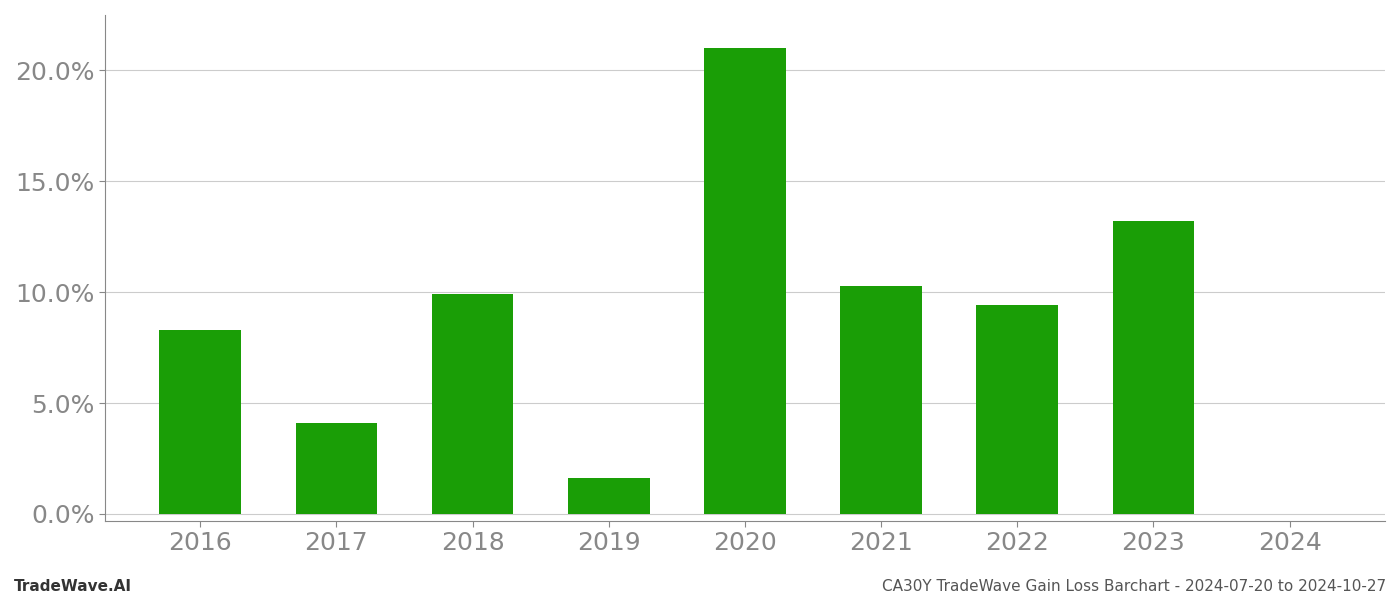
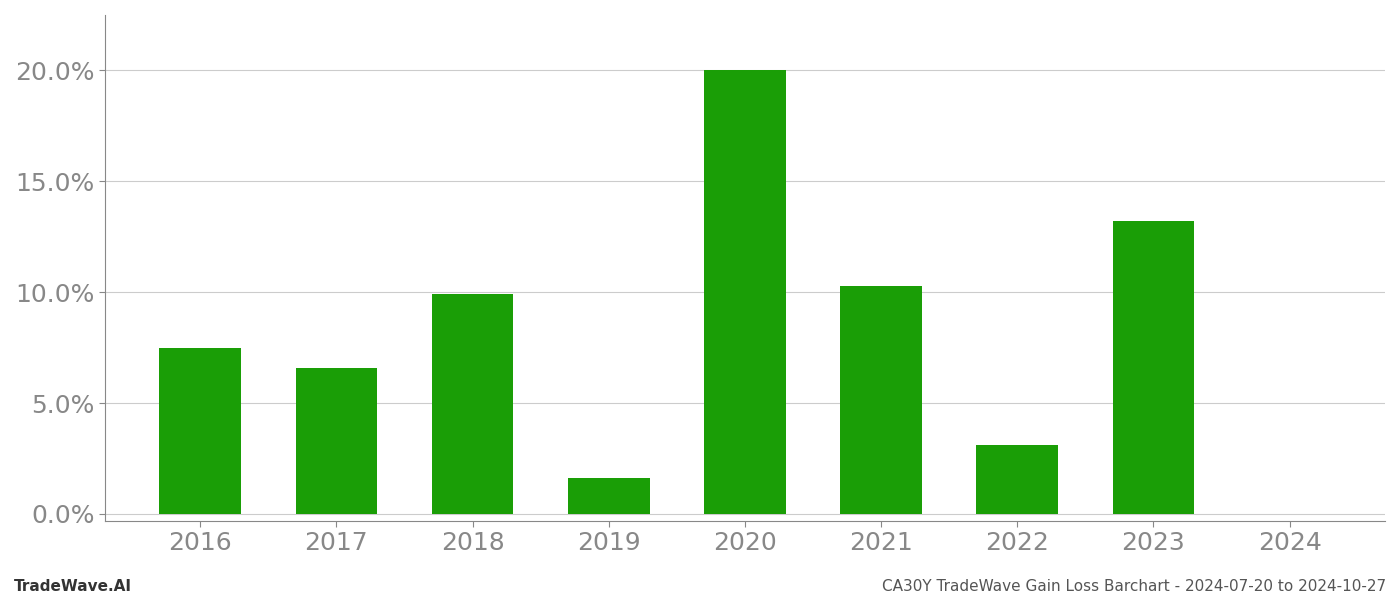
2016: 8.3% -> 7.5%
2017: 4.1% -> 6.6%
2020: 21.0% -> 20.0%
2022: 9.4% -> 3.1%
